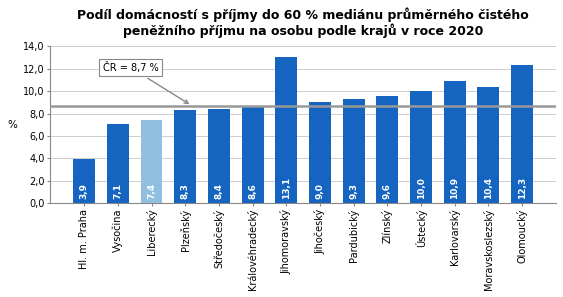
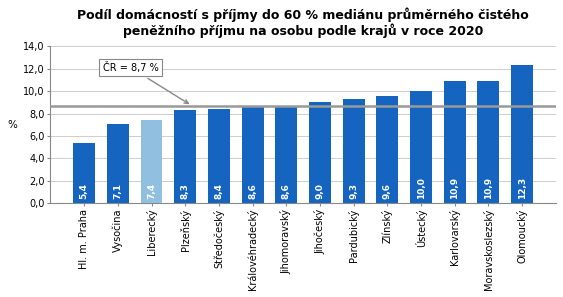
Hl. m. Praha: 3,9 -> 5,4
Jihomoravský: 13,1 -> 8,6
Moravskoslezský: 10,4 -> 10,9
